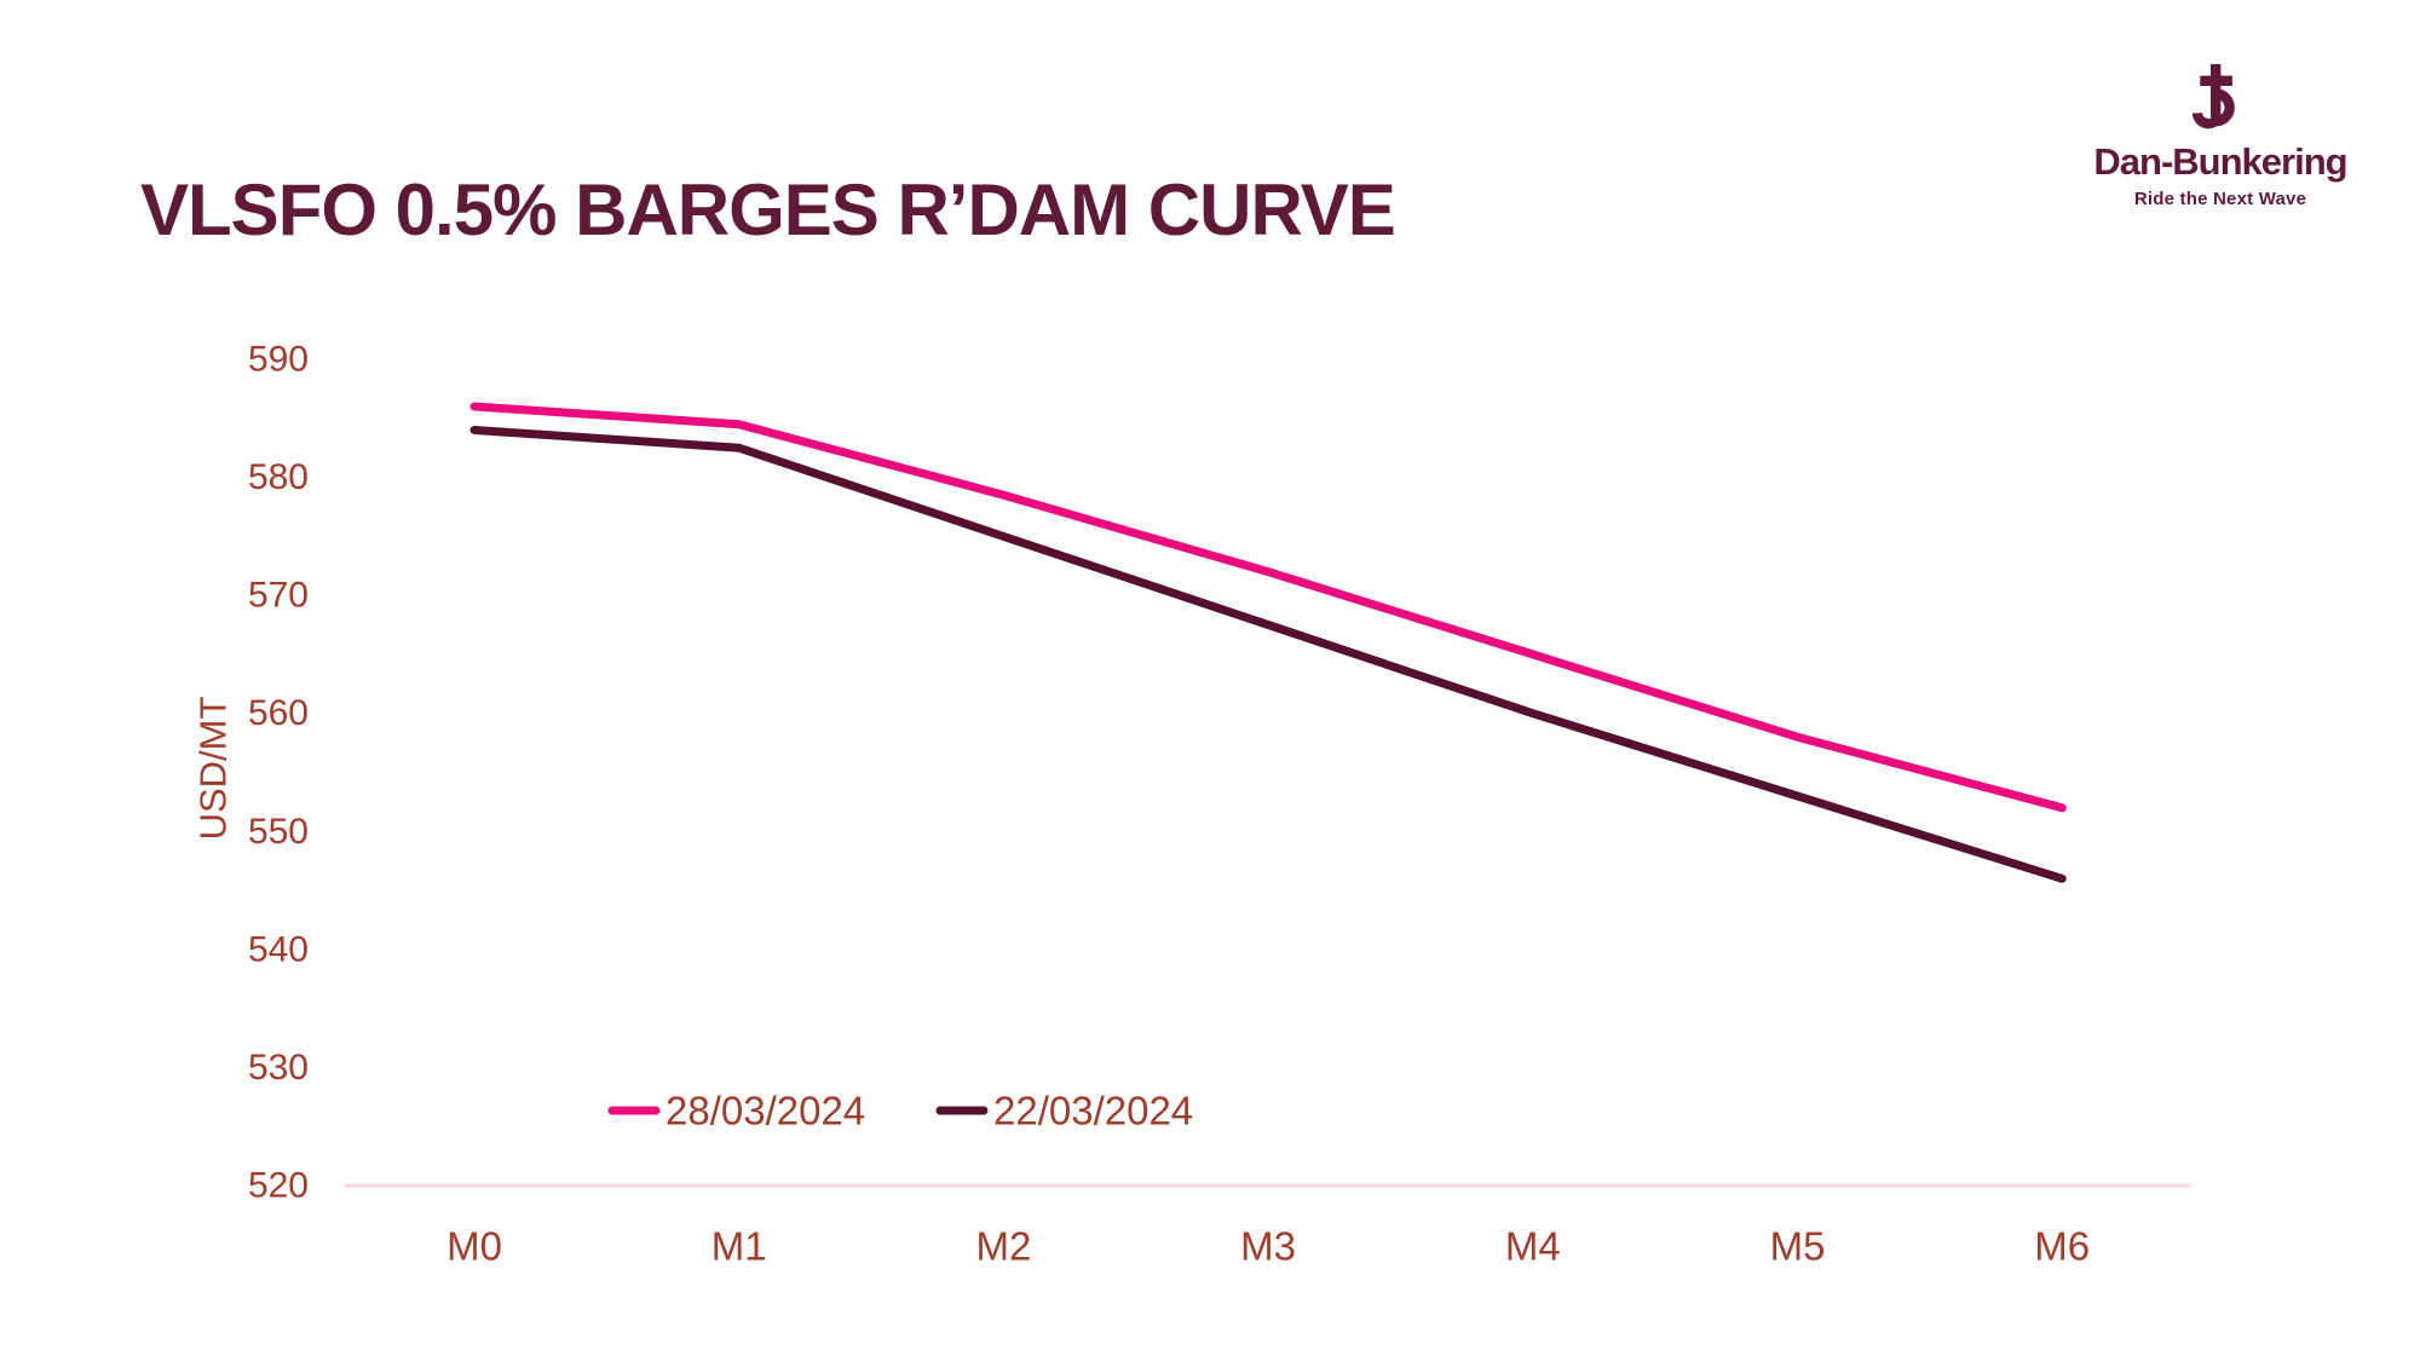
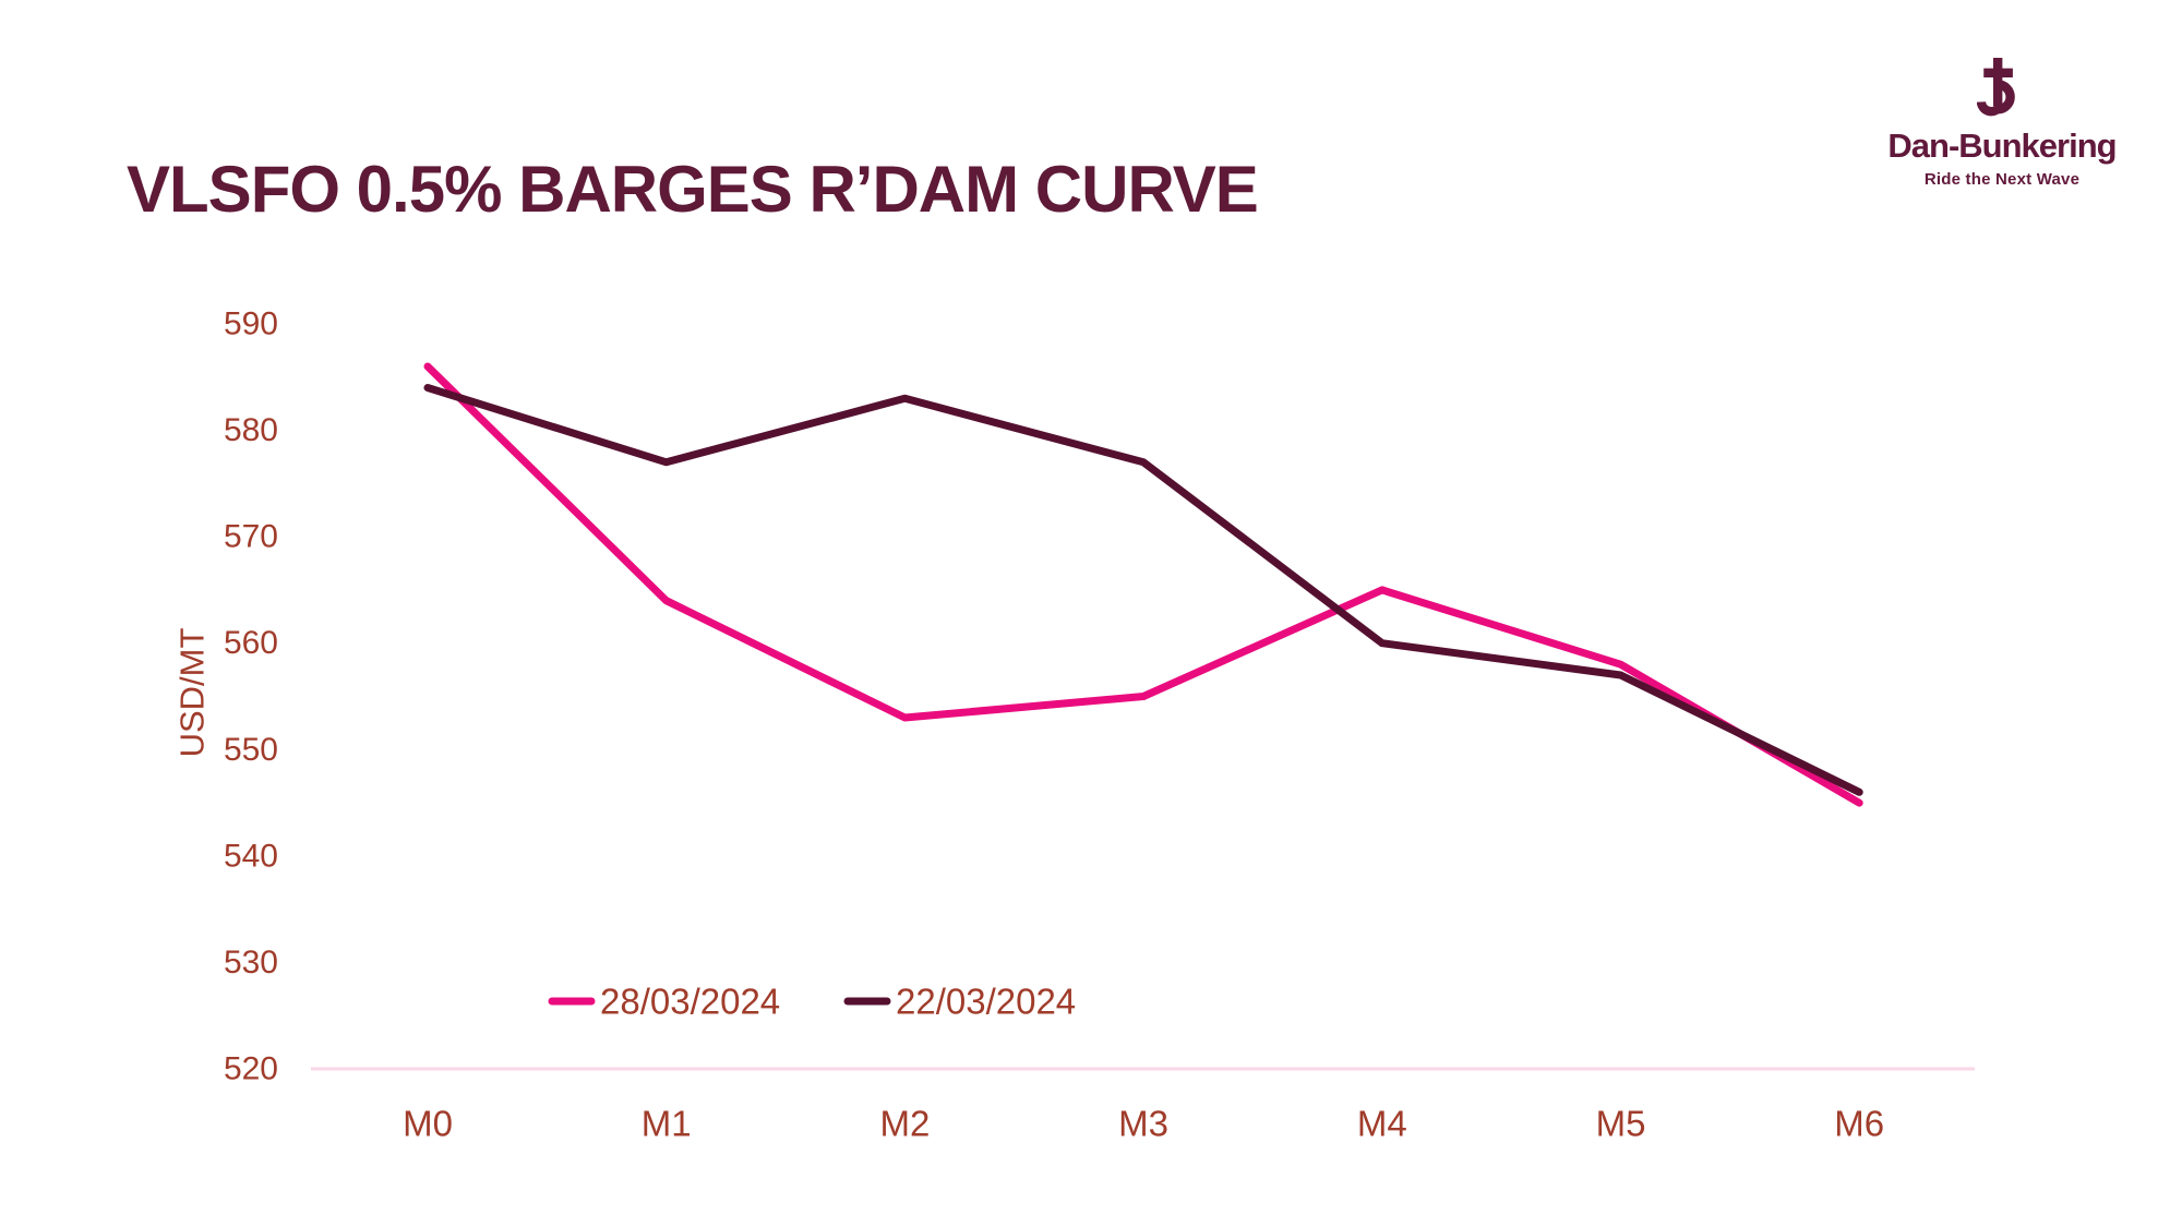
28/03/2024/M1: 584 -> 564
22/03/2024/M1: 582 -> 577
28/03/2024/M2: 578 -> 553
22/03/2024/M2: 575 -> 583
28/03/2024/M3: 572 -> 555
22/03/2024/M3: 568 -> 577
22/03/2024/M5: 553 -> 557
28/03/2024/M6: 552 -> 545
